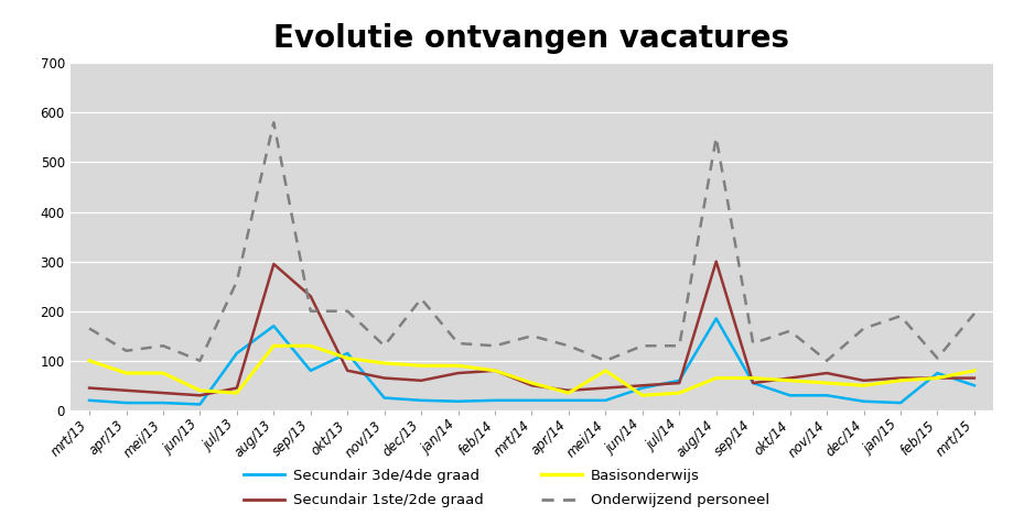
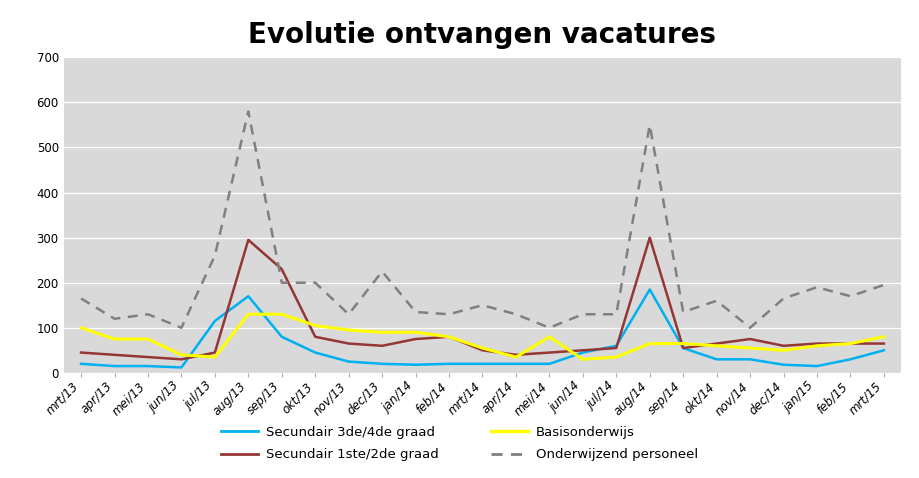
Secundair 3de/4de graad/okt/13: 115 -> 45
Secundair 3de/4de graad/feb/15: 75 -> 30
Onderwijzend personeel/feb/15: 105 -> 170
